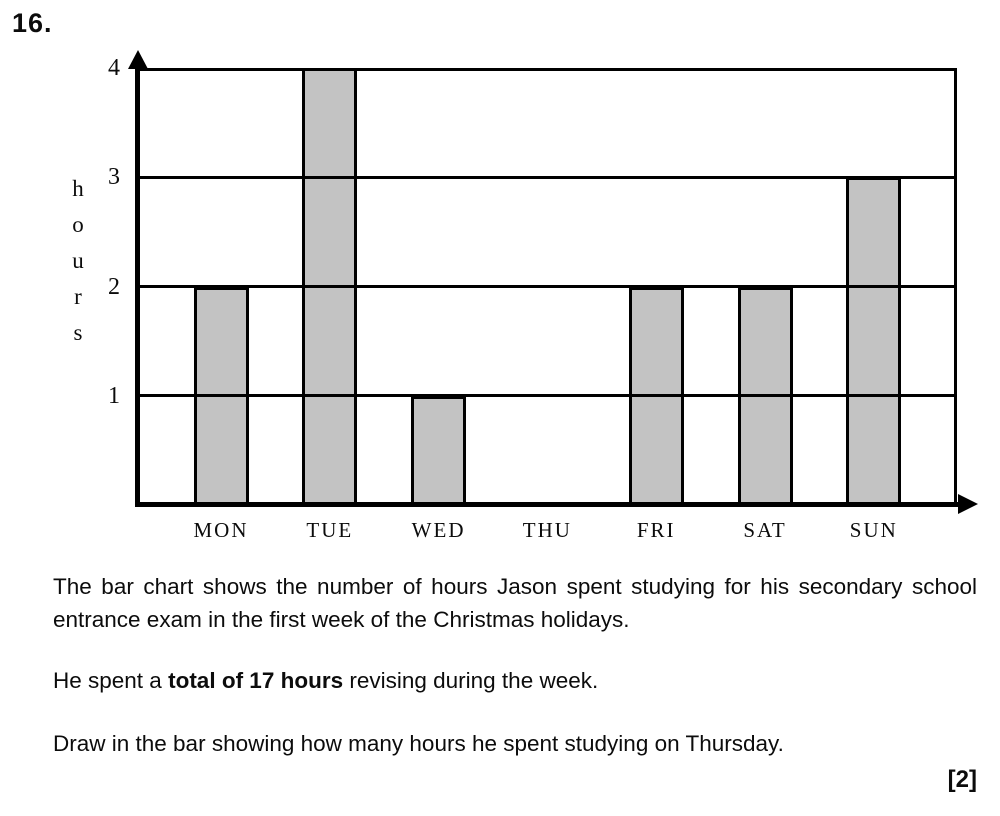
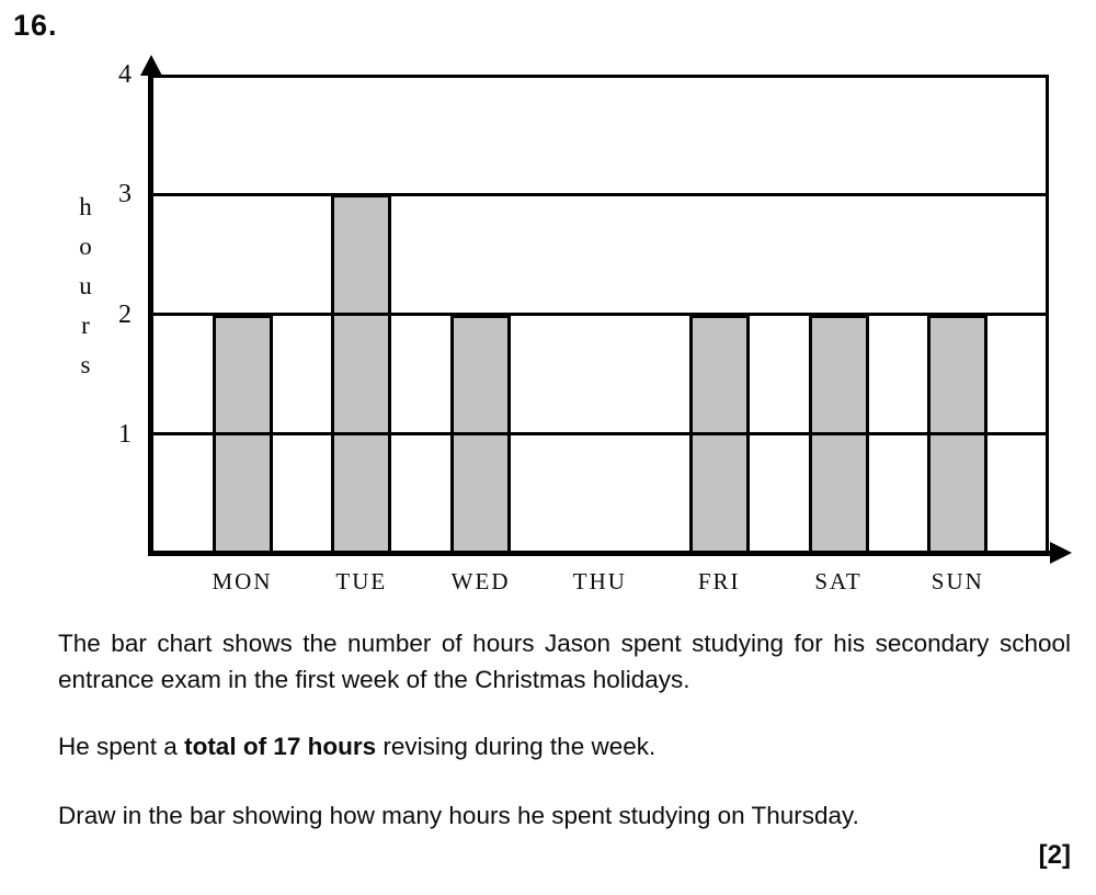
TUE: 4 -> 3
WED: 1 -> 2
SUN: 3 -> 2
